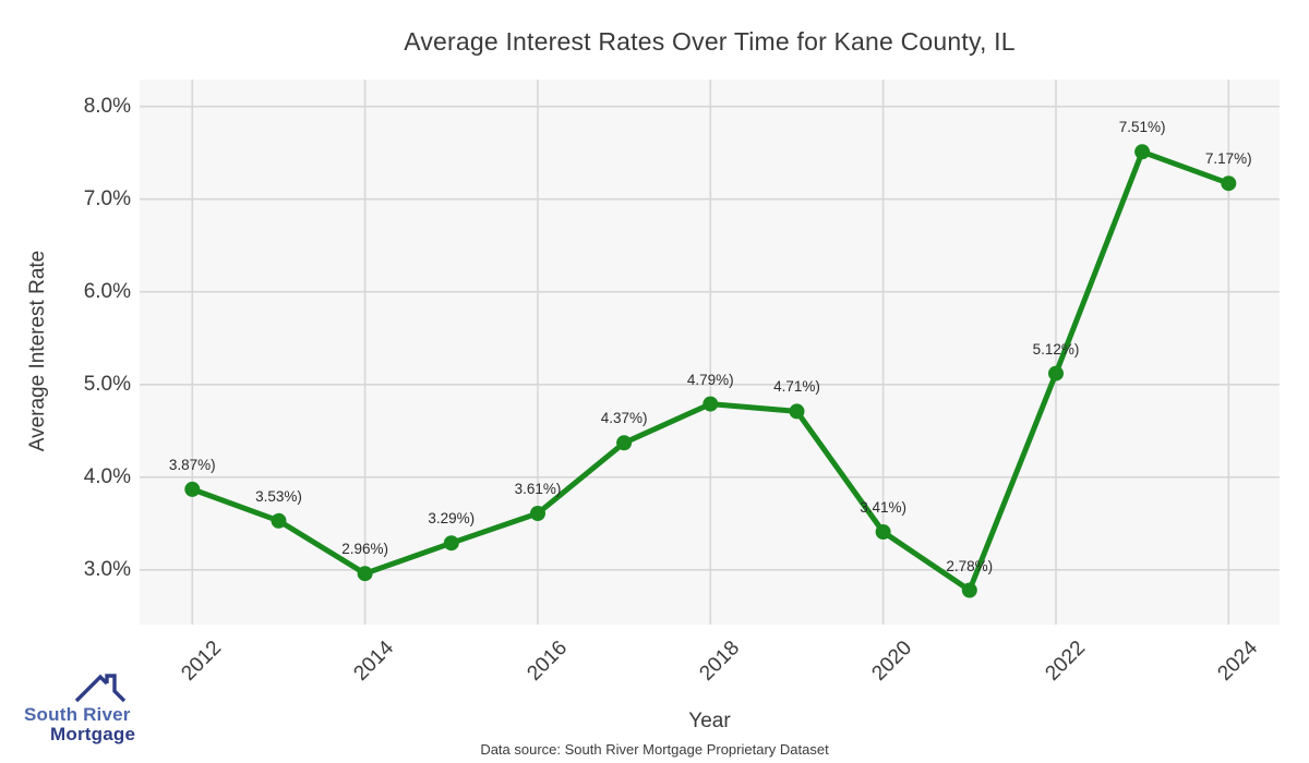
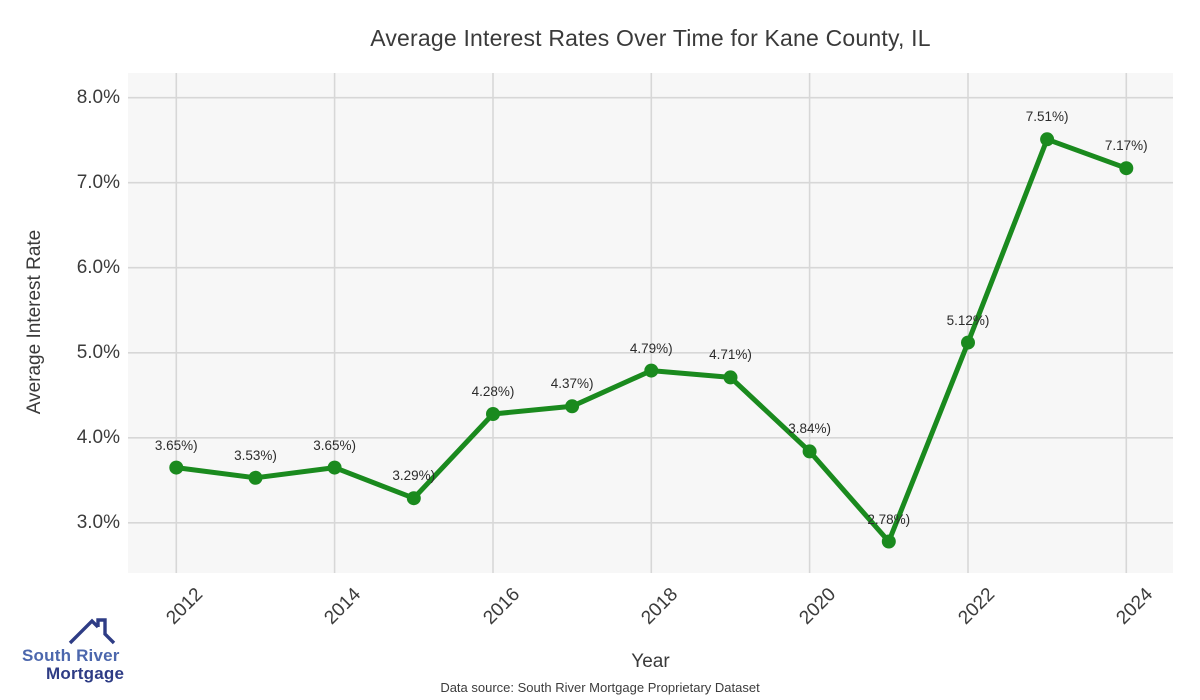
2012: 3.87% -> 3.65%
2014: 2.96% -> 3.65%
2016: 3.61% -> 4.28%
2020: 3.41% -> 3.84%
